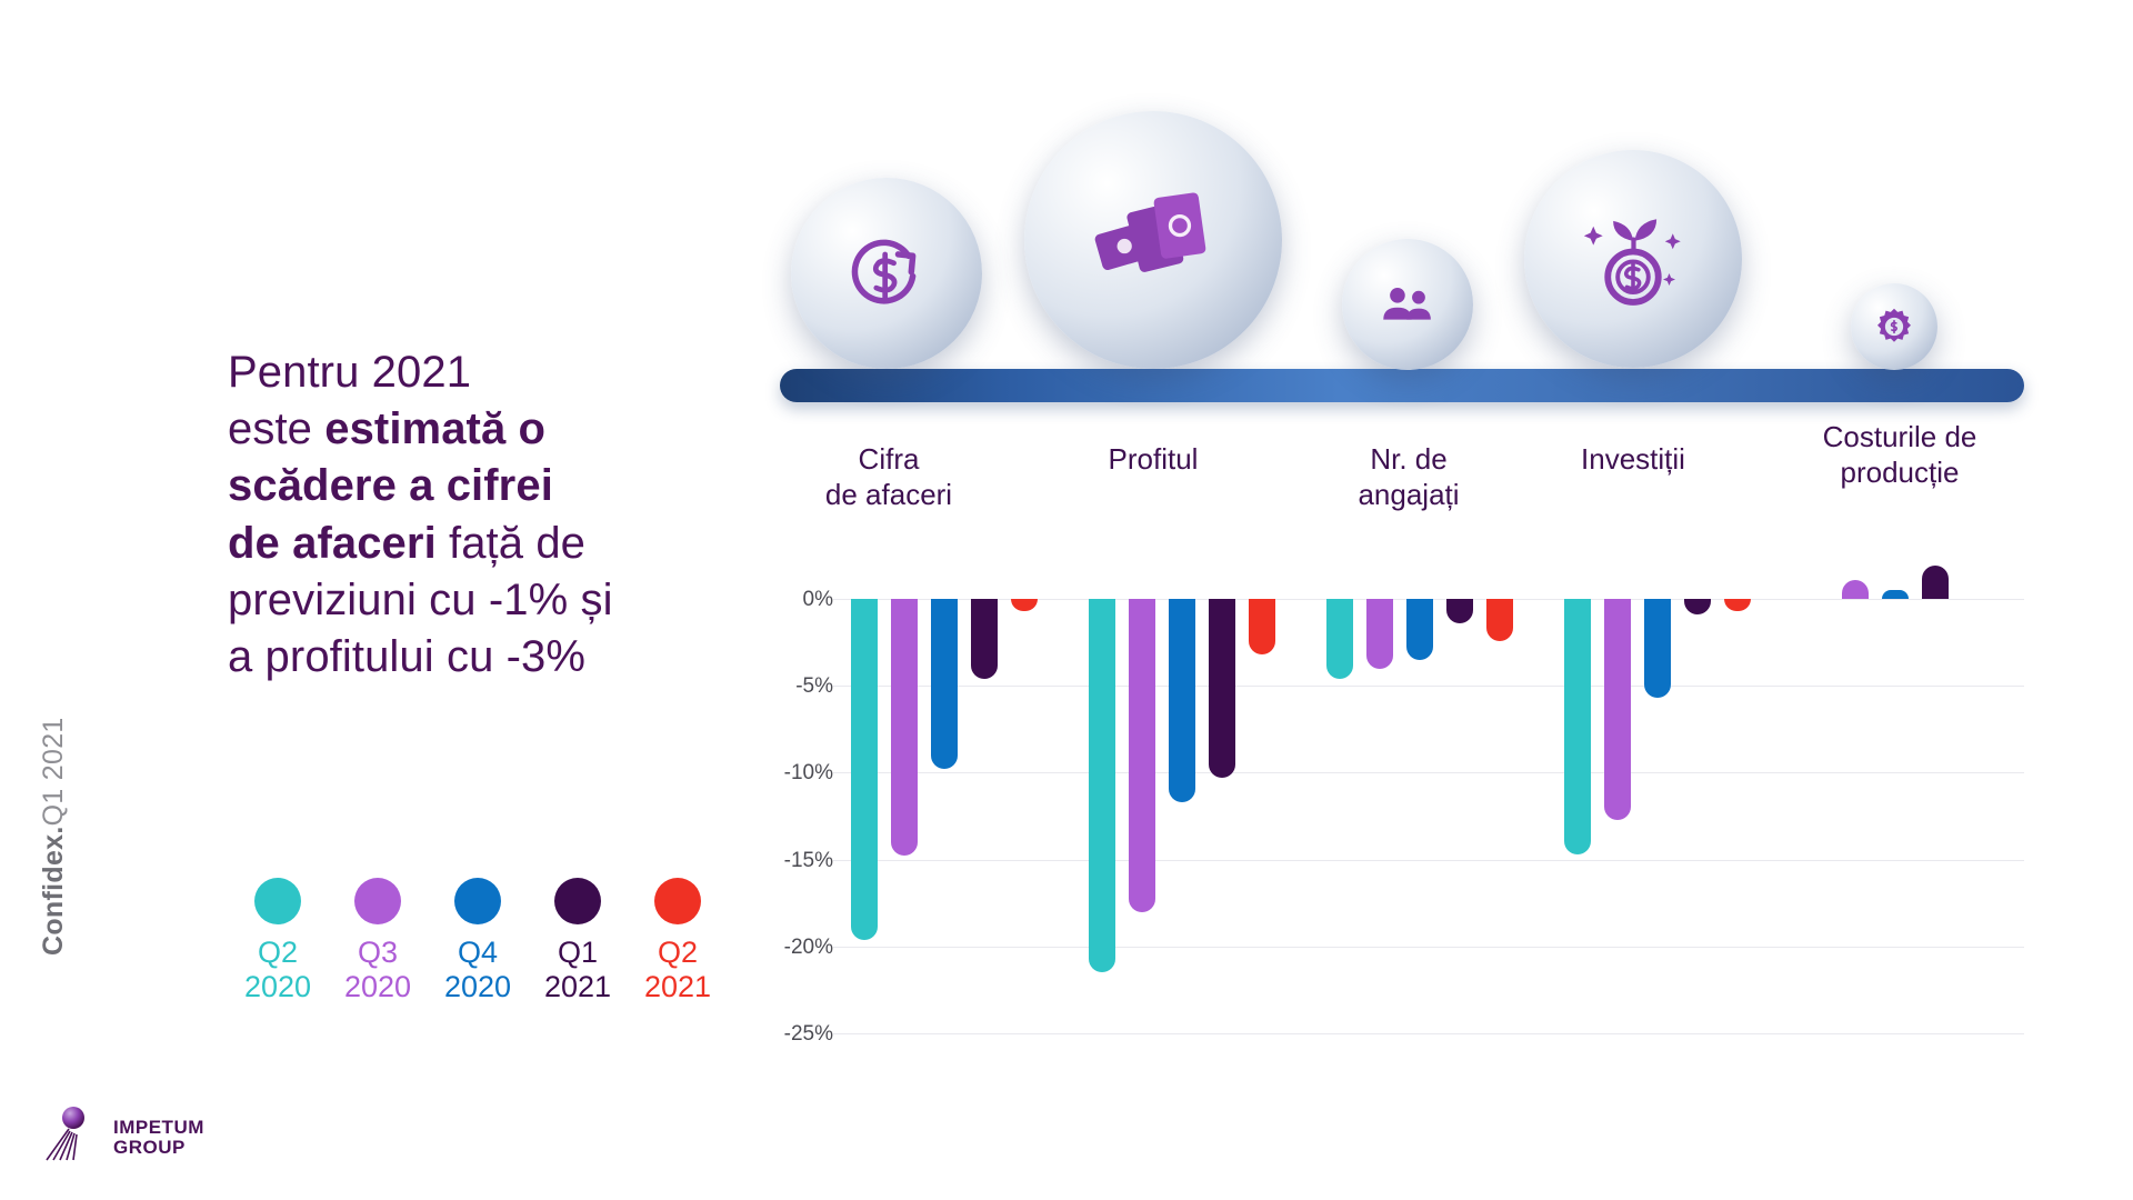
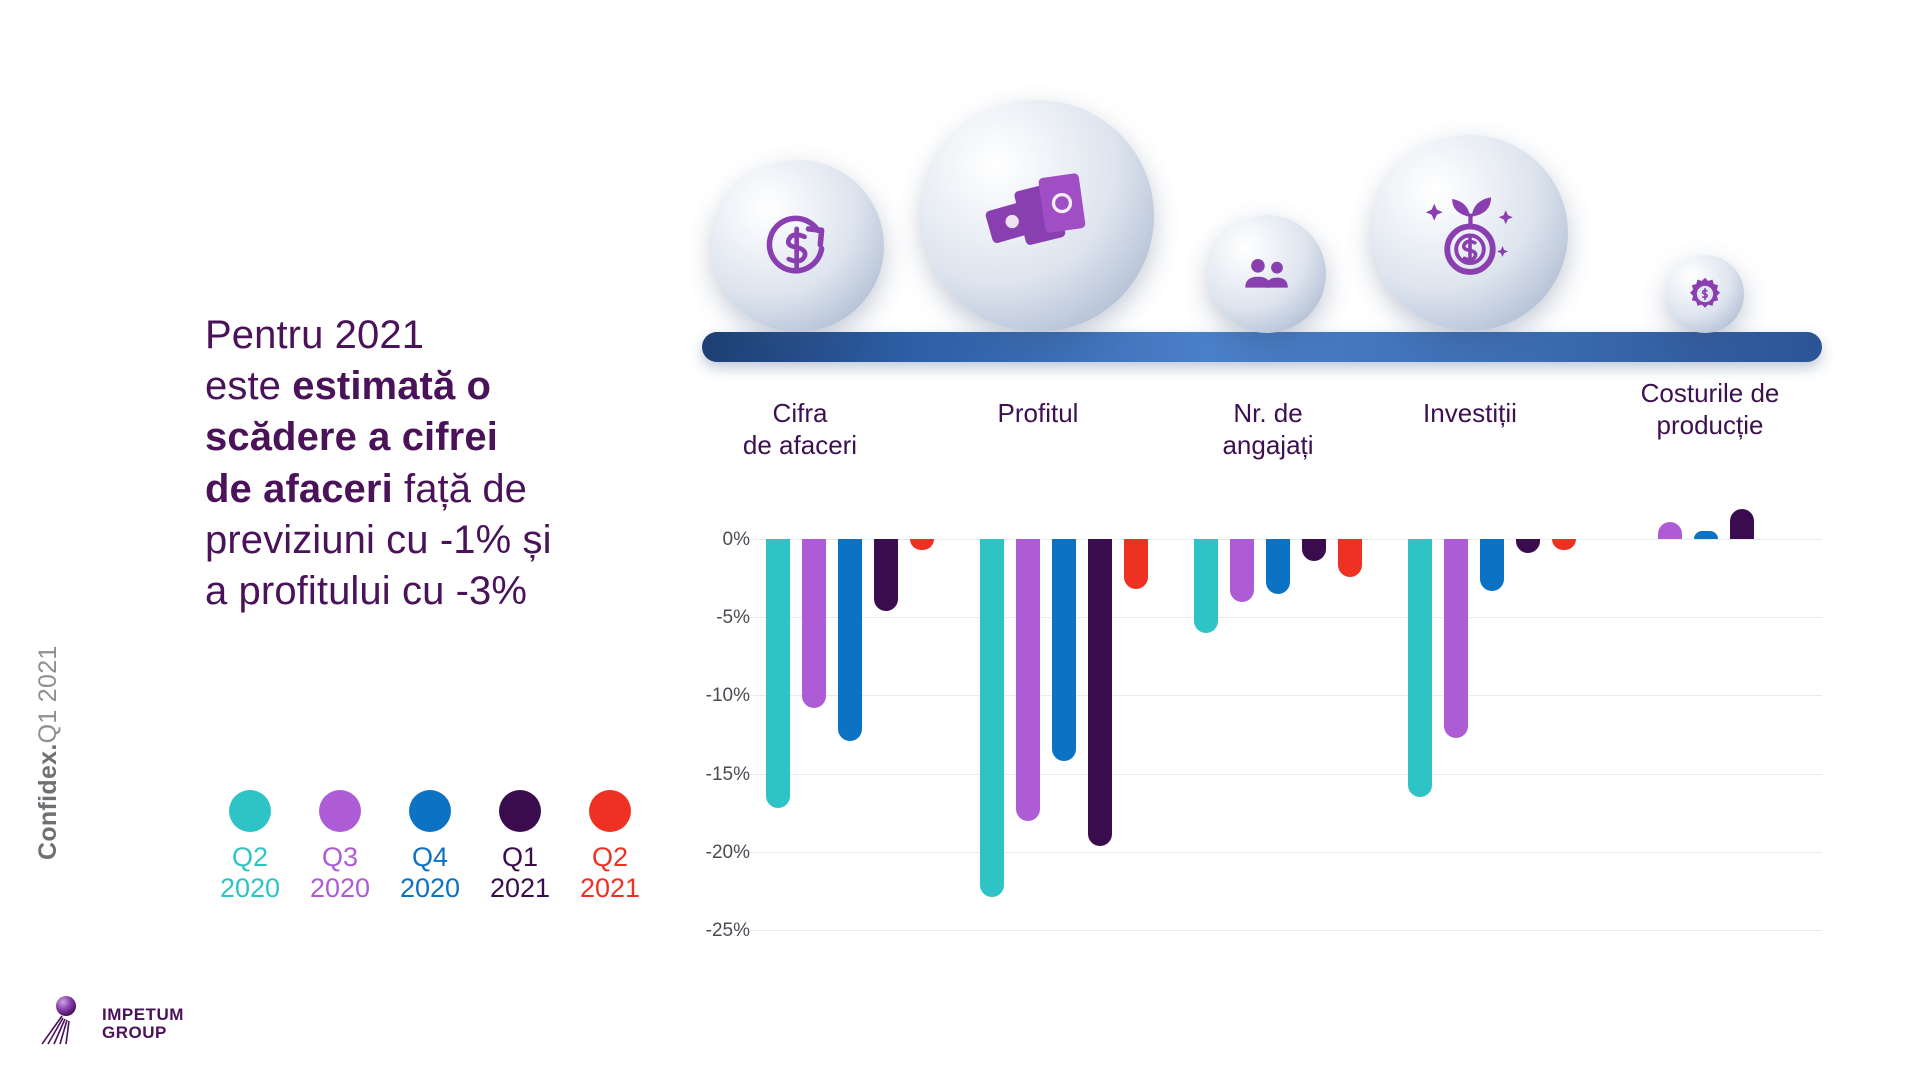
Q2 2020/Cifra de afaceri: -19.6% -> -17.2%
Q3 2020/Cifra de afaceri: -14.8% -> -10.8%
Q4 2020/Cifra de afaceri: -9.8% -> -12.9%
Q2 2020/Profitul: -21.5% -> -22.9%
Q4 2020/Profitul: -11.7% -> -14.2%
Q1 2021/Profitul: -10.3% -> -19.6%
Q2 2020/Nr. de angajați: -4.6% -> -6.0%
Q2 2020/Investiții: -14.7% -> -16.5%
Q4 2020/Investiții: -5.7% -> -3.3%
